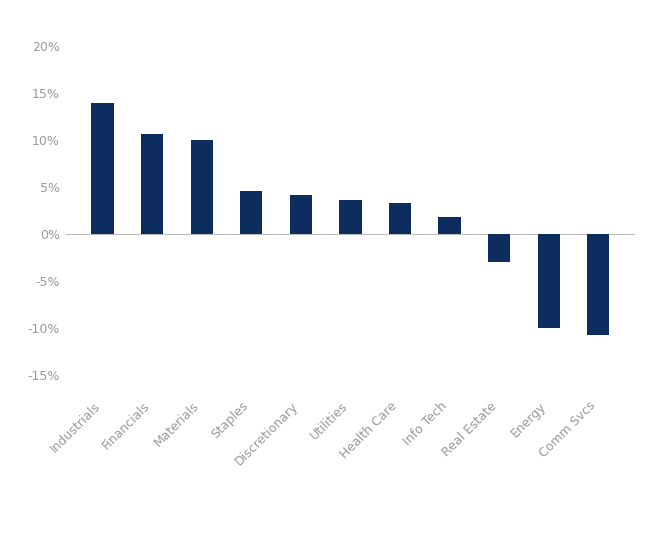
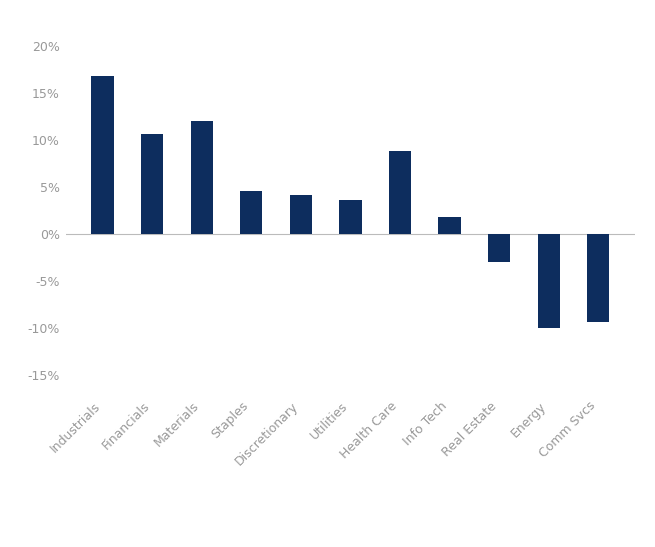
Industrials: 14.0% -> 16.8%
Materials: 10.0% -> 12.0%
Health Care: 3.3% -> 8.8%
Comm Svcs: -10.7% -> -9.4%
